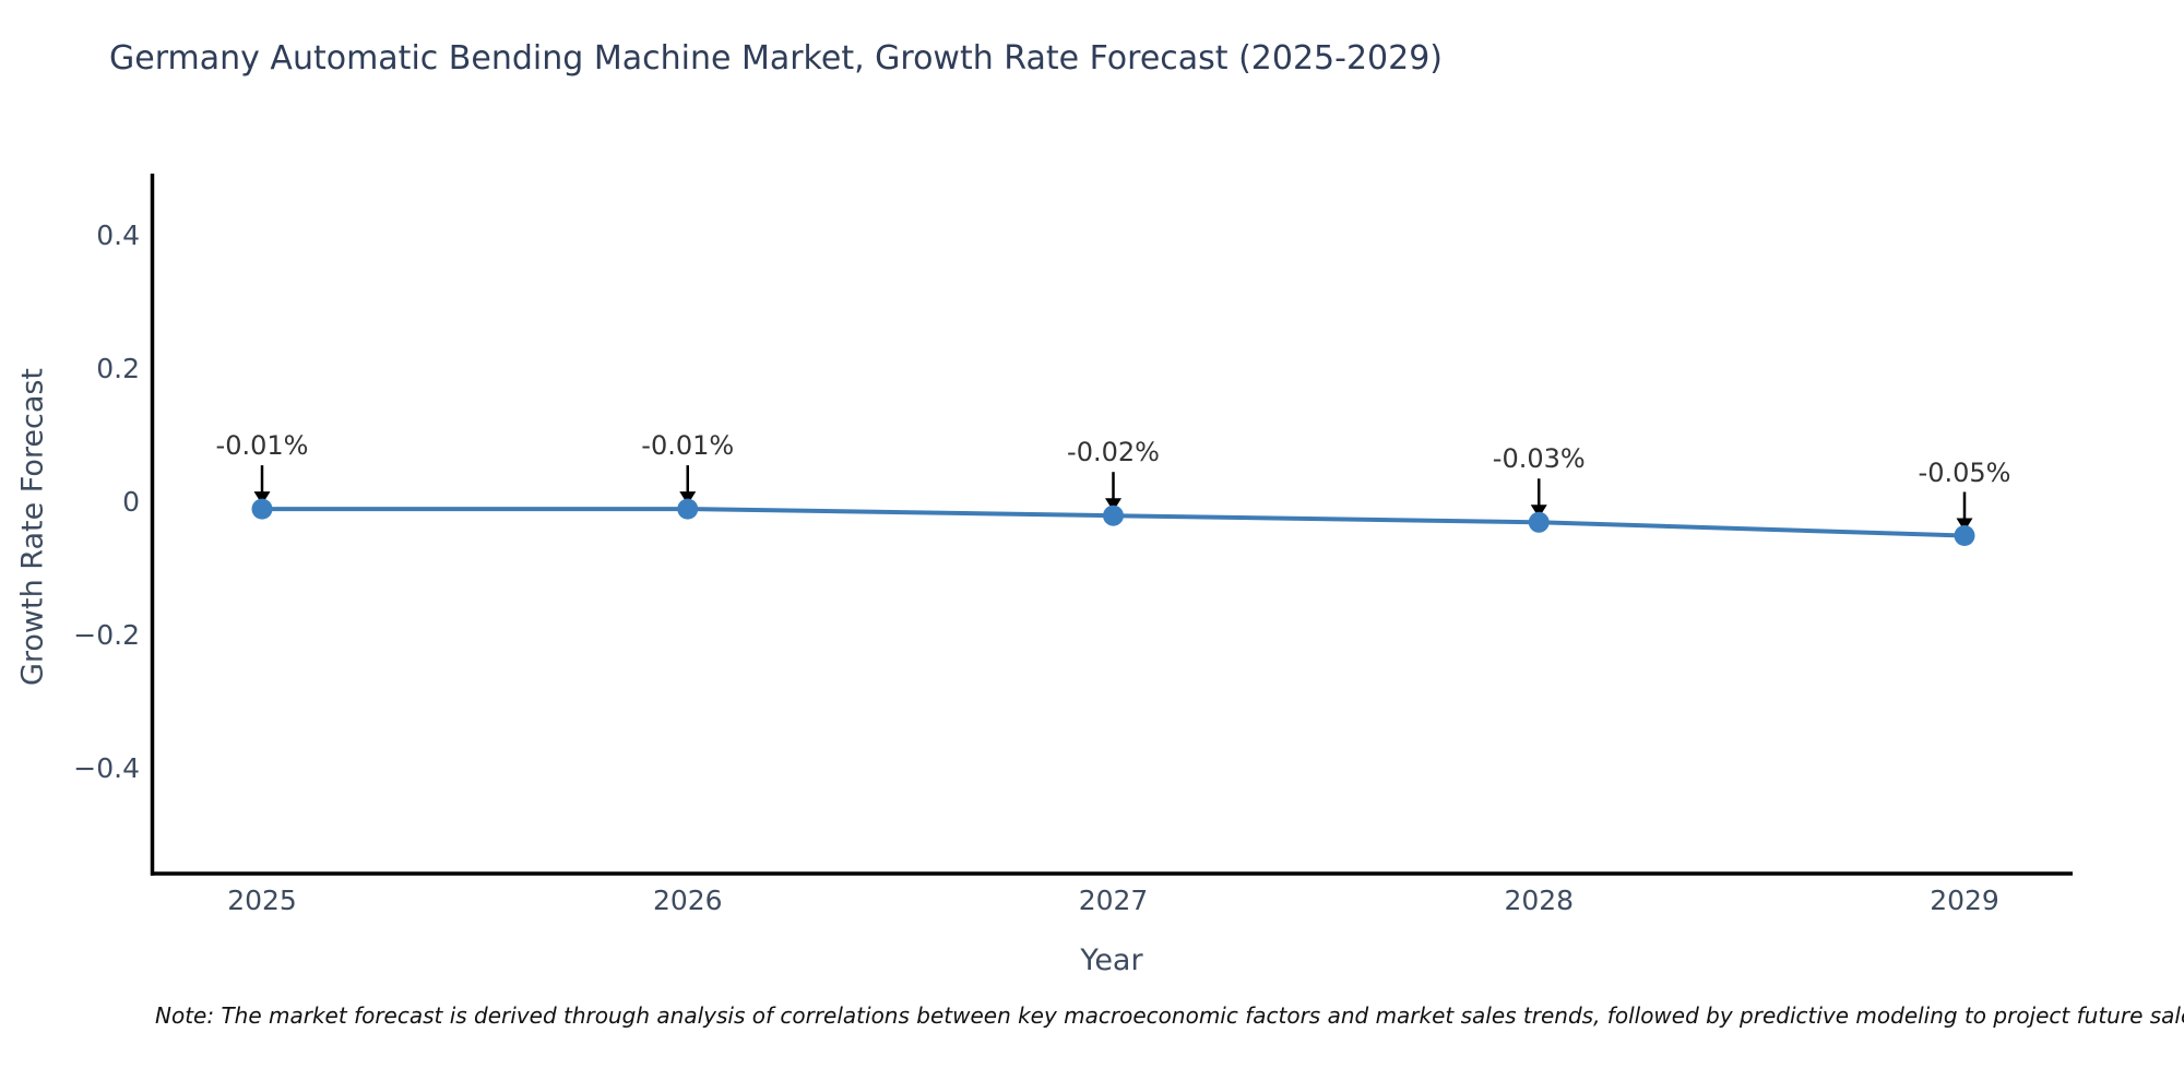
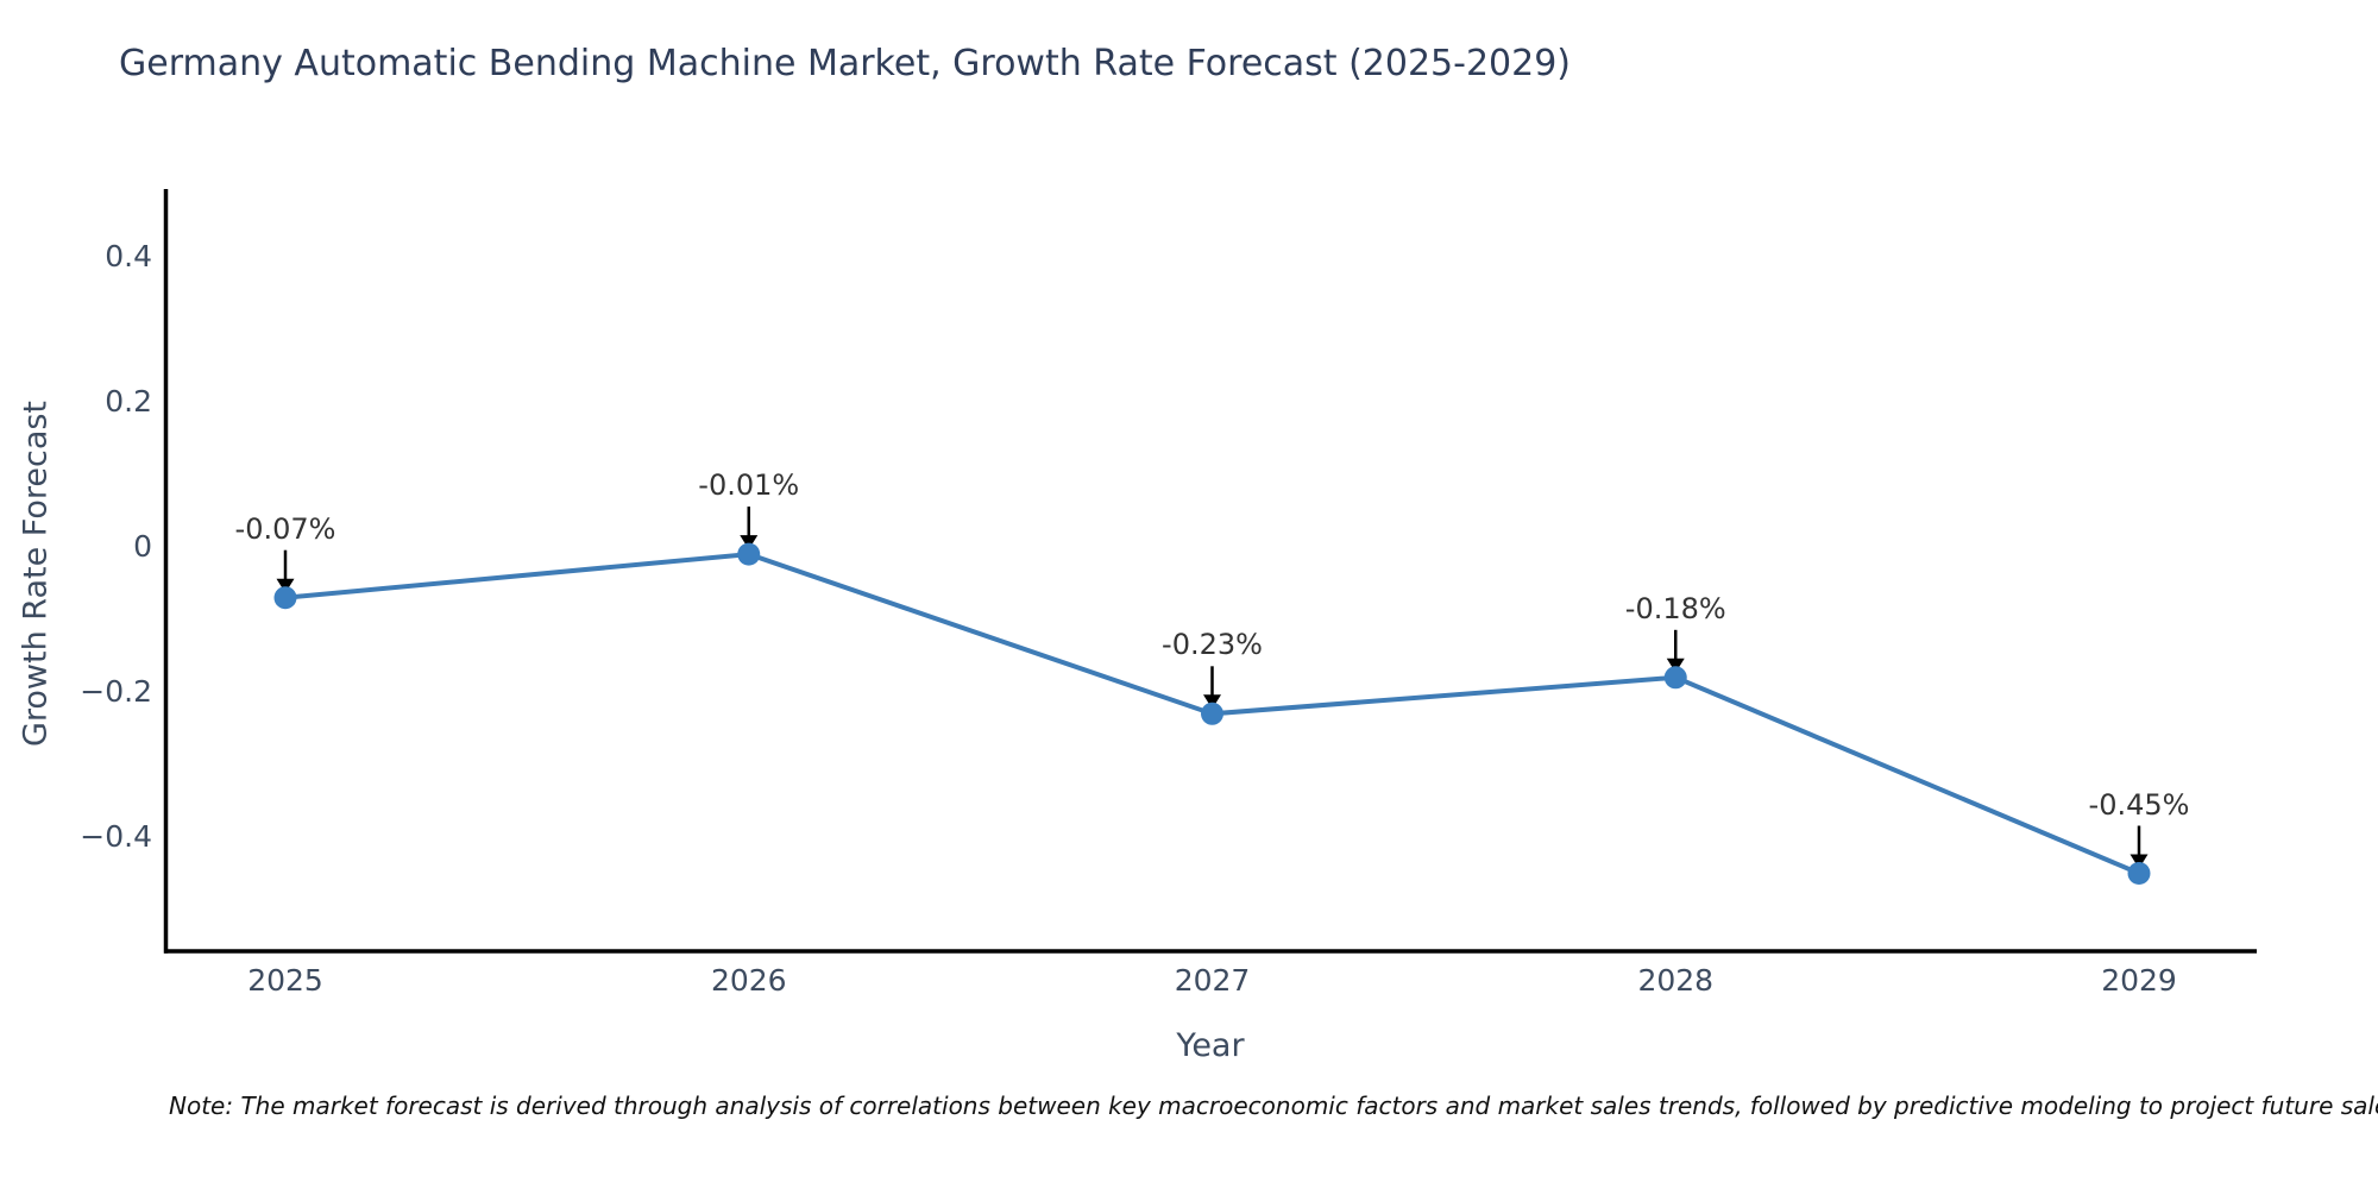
2025: -0.01% -> -0.07%
2027: -0.02% -> -0.23%
2028: -0.03% -> -0.18%
2029: -0.05% -> -0.45%
